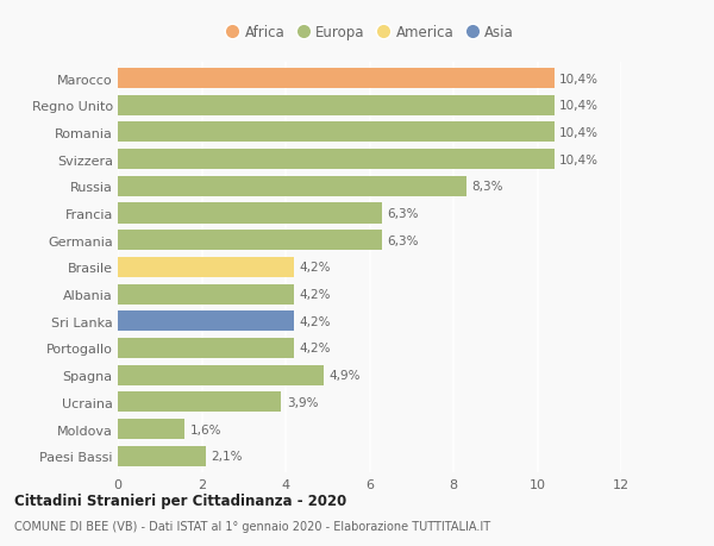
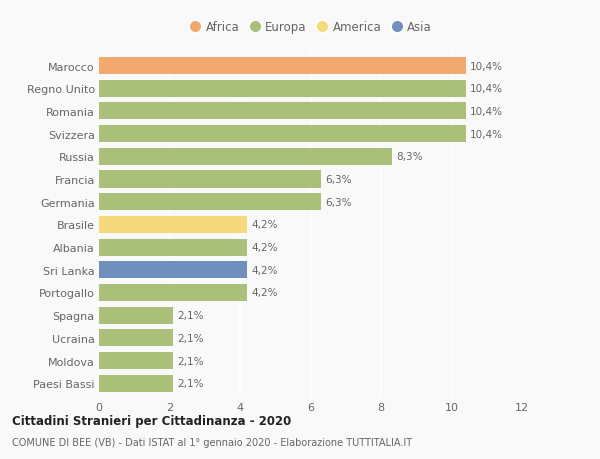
Spagna: 4,9% -> 2,1%
Ucraina: 3,9% -> 2,1%
Moldova: 1,6% -> 2,1%
